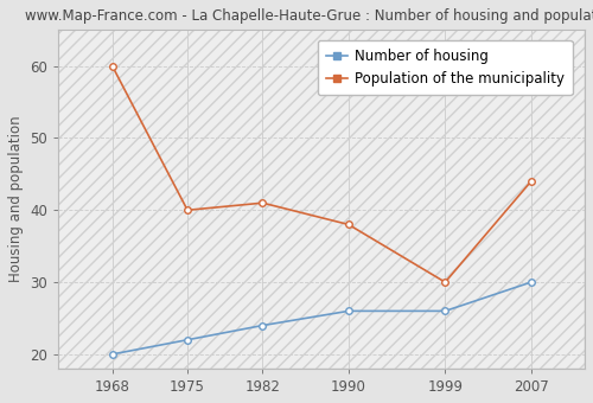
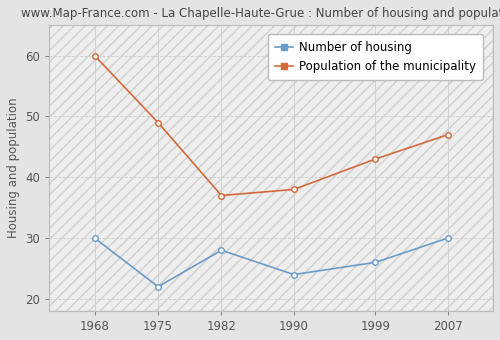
Number of housing/1968: 20 -> 30
Population of the municipality/1975: 40 -> 49
Number of housing/1982: 24 -> 28
Population of the municipality/1982: 41 -> 37
Number of housing/1990: 26 -> 24
Population of the municipality/1999: 30 -> 43
Population of the municipality/2007: 44 -> 47
